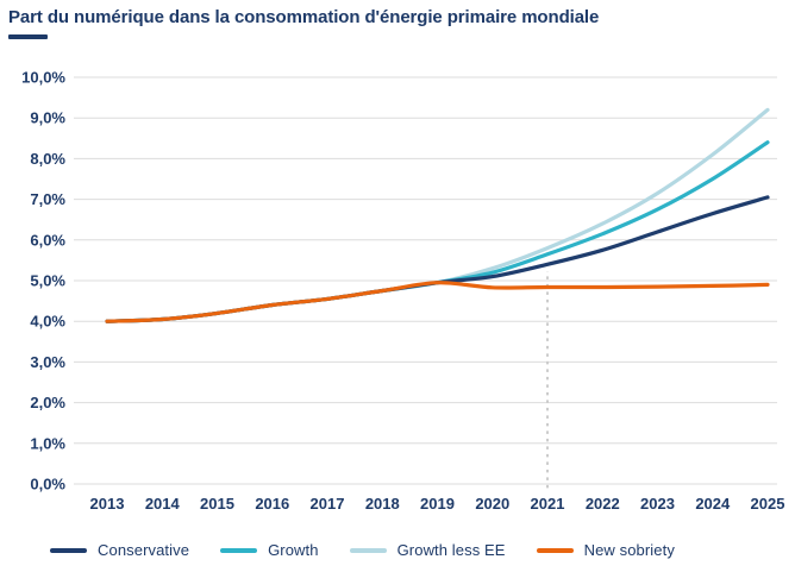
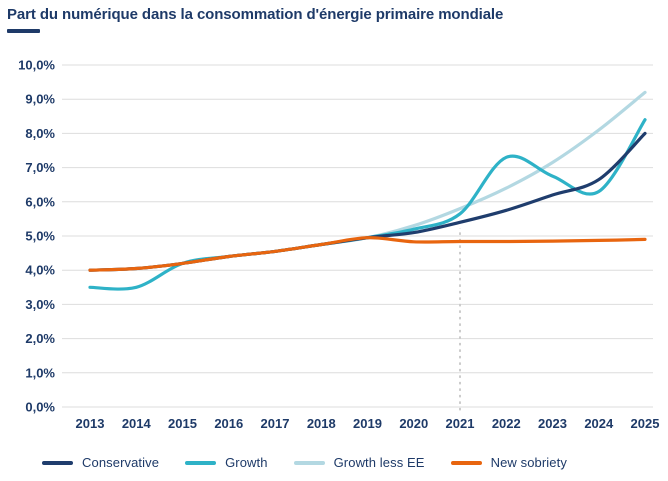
Growth/2013: 4,0% -> 3,5%
Growth/2014: 4,0% -> 3,5%
Growth/2022: 6,2% -> 7,3%
Growth/2024: 7,5% -> 6,3%
Conservative/2025: 7,0% -> 8,0%
